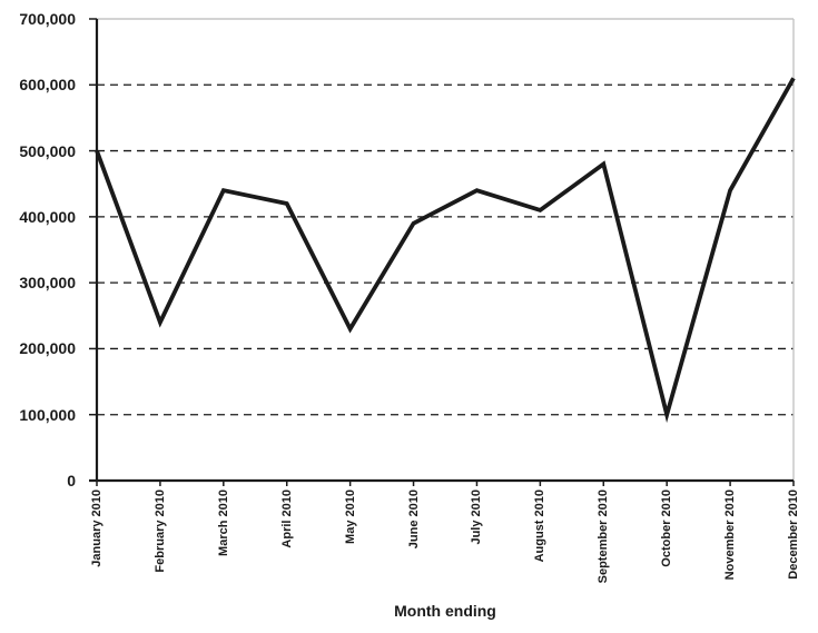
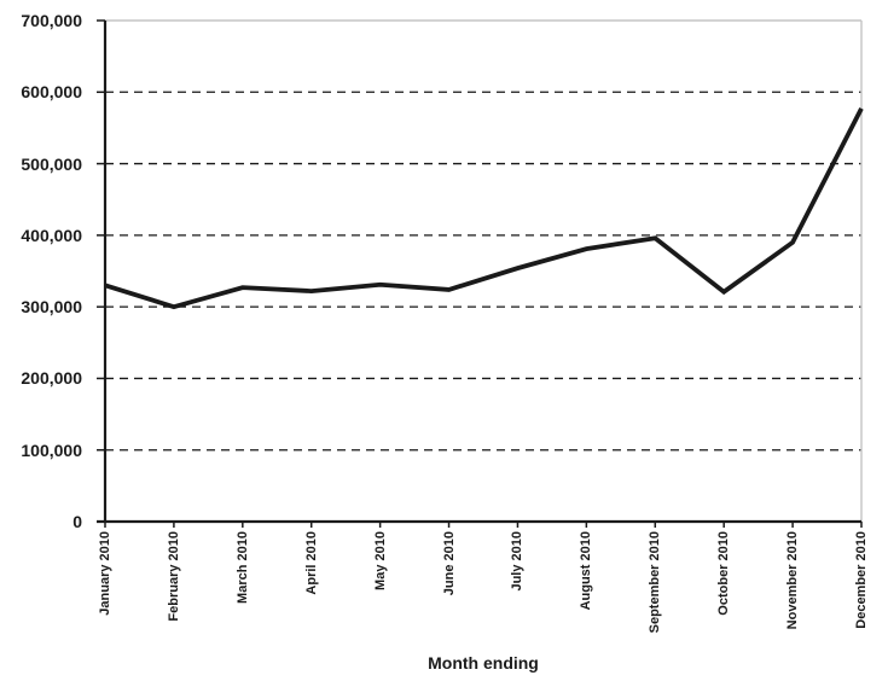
January 2010: 500000 -> 330000
February 2010: 240000 -> 300000
March 2010: 440000 -> 330000
April 2010: 420000 -> 320000
May 2010: 230000 -> 330000
June 2010: 390000 -> 320000
July 2010: 440000 -> 350000
August 2010: 410000 -> 380000
September 2010: 480000 -> 400000
October 2010: 100000 -> 320000
November 2010: 440000 -> 390000
December 2010: 610000 -> 580000
